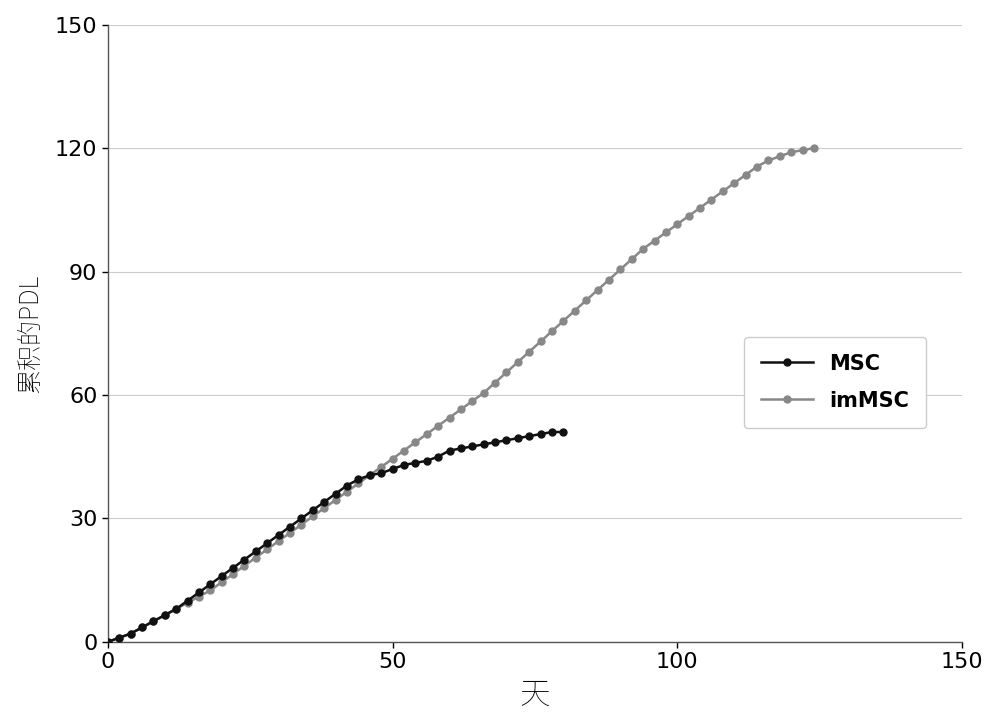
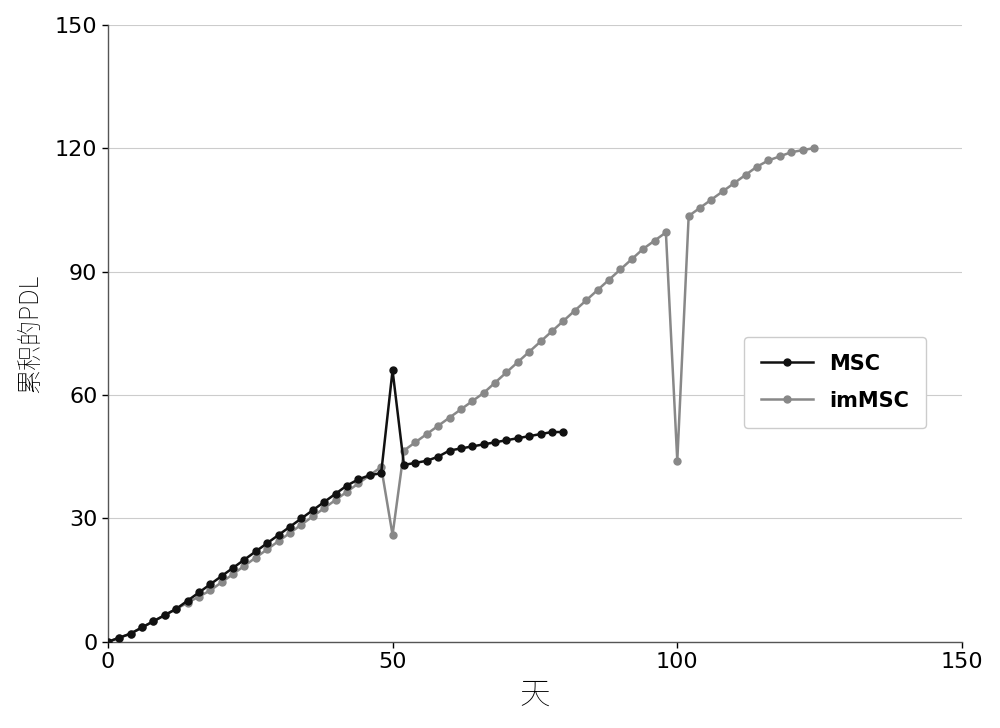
MSC/50: 42.0 -> 66.0
imMSC/50: 44.5 -> 26.0
imMSC/100: 101.5 -> 44.0
